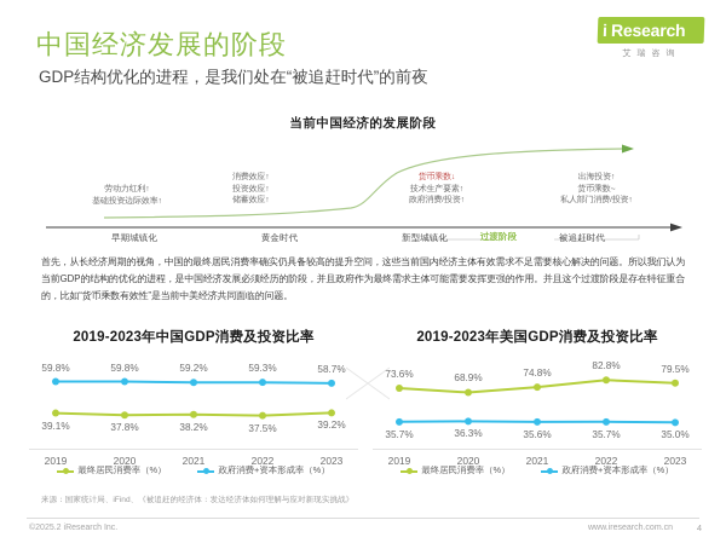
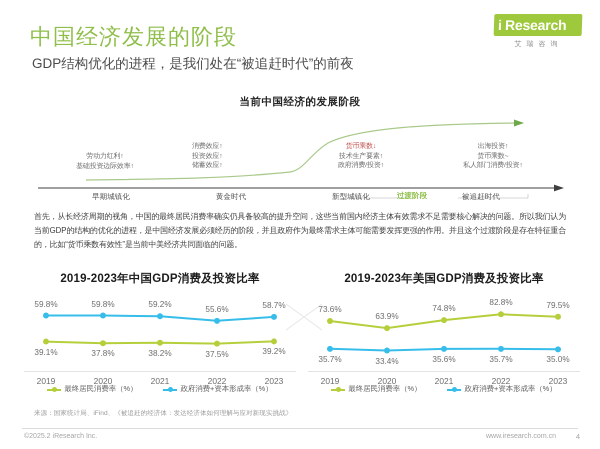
2019-2023年中国GDP消费及投资比率/政府消费+资本形成率（%）/2022: 59.3% -> 55.6%
2019-2023年美国GDP消费及投资比率/最终居民消费率（%）/2020: 68.9% -> 63.9%
2019-2023年美国GDP消费及投资比率/政府消费+资本形成率（%）/2020: 36.3% -> 33.4%
